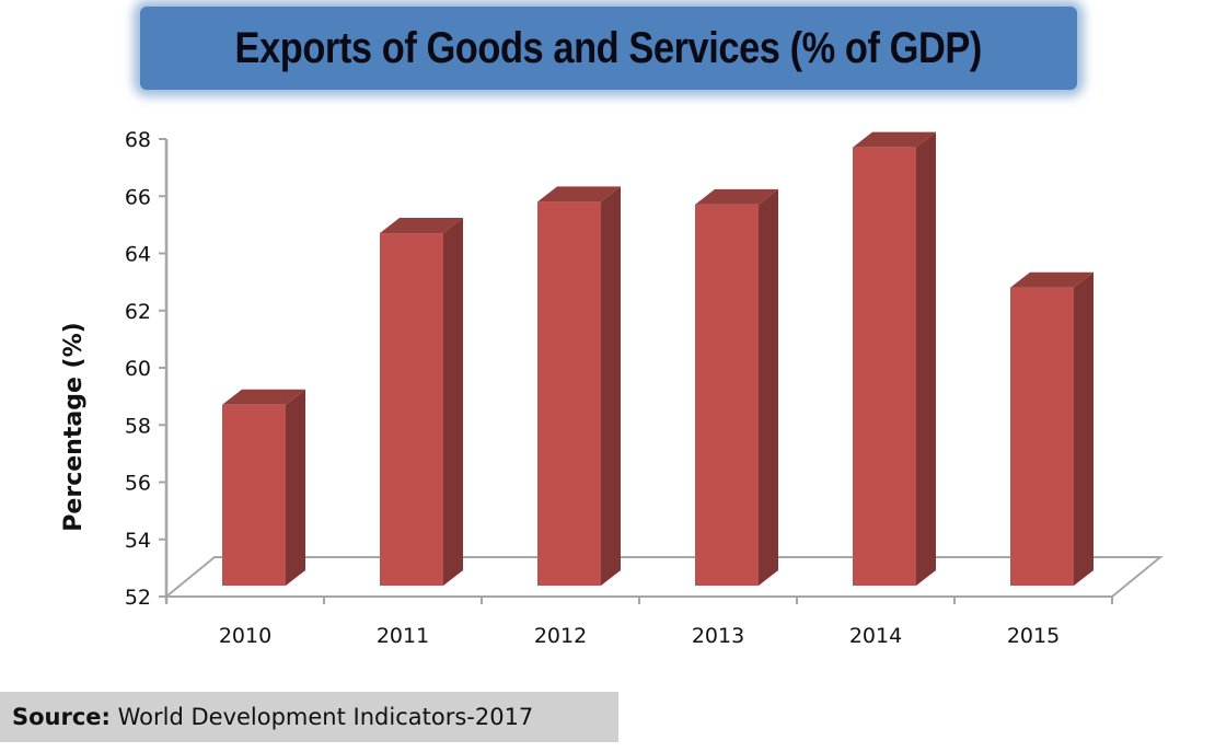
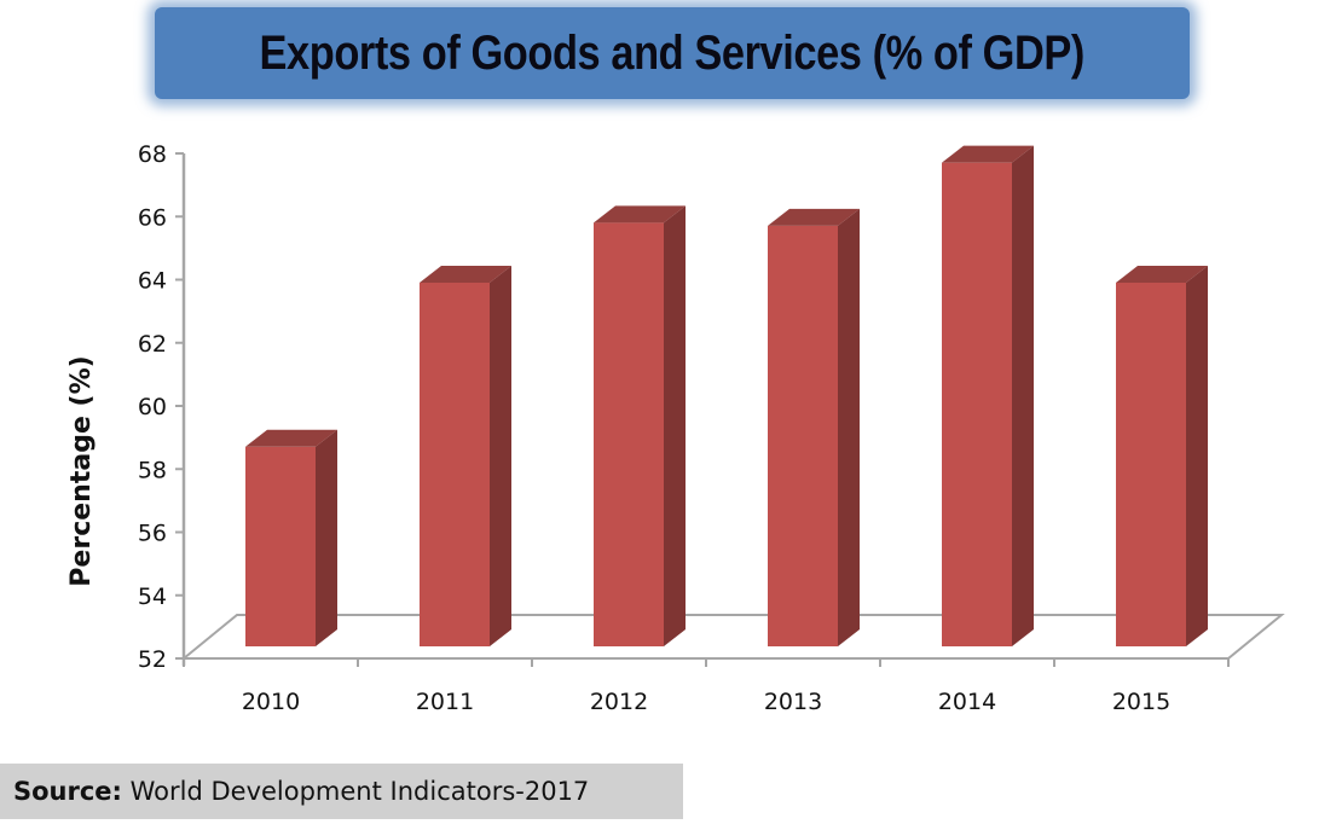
2011: 64.4 -> 63.6
2015: 62.5 -> 63.6
